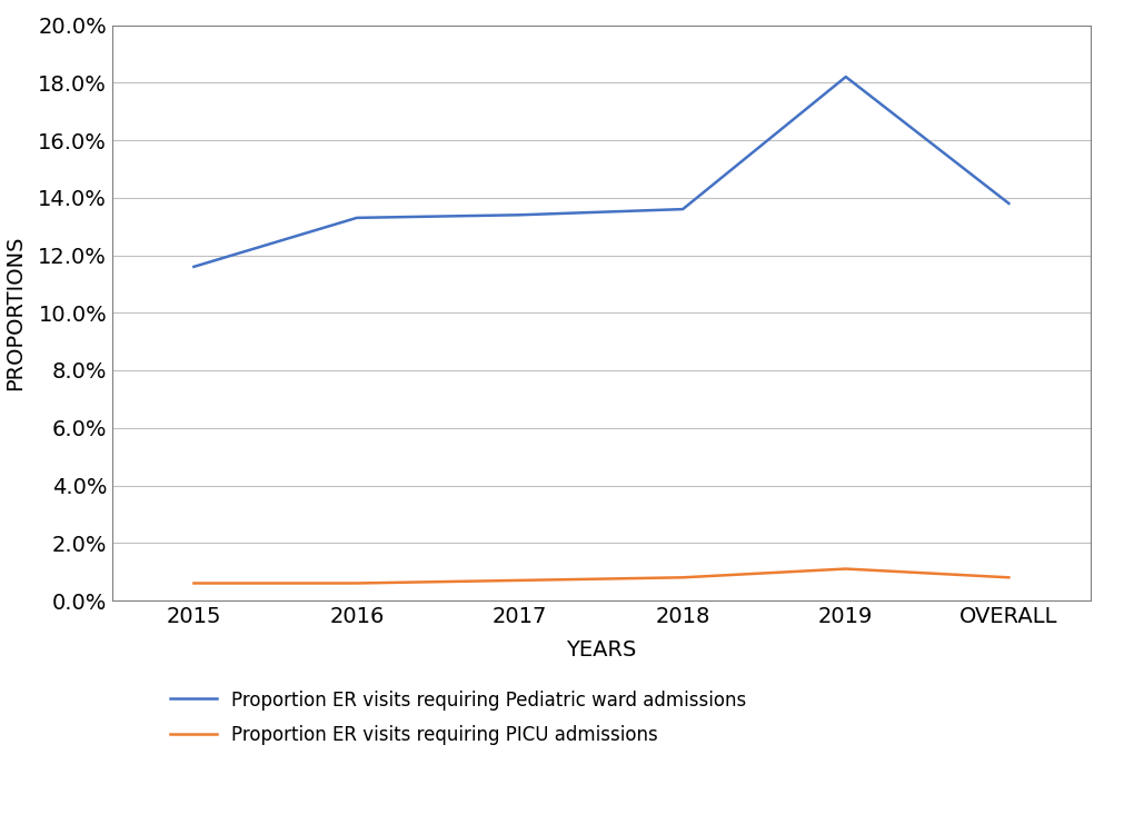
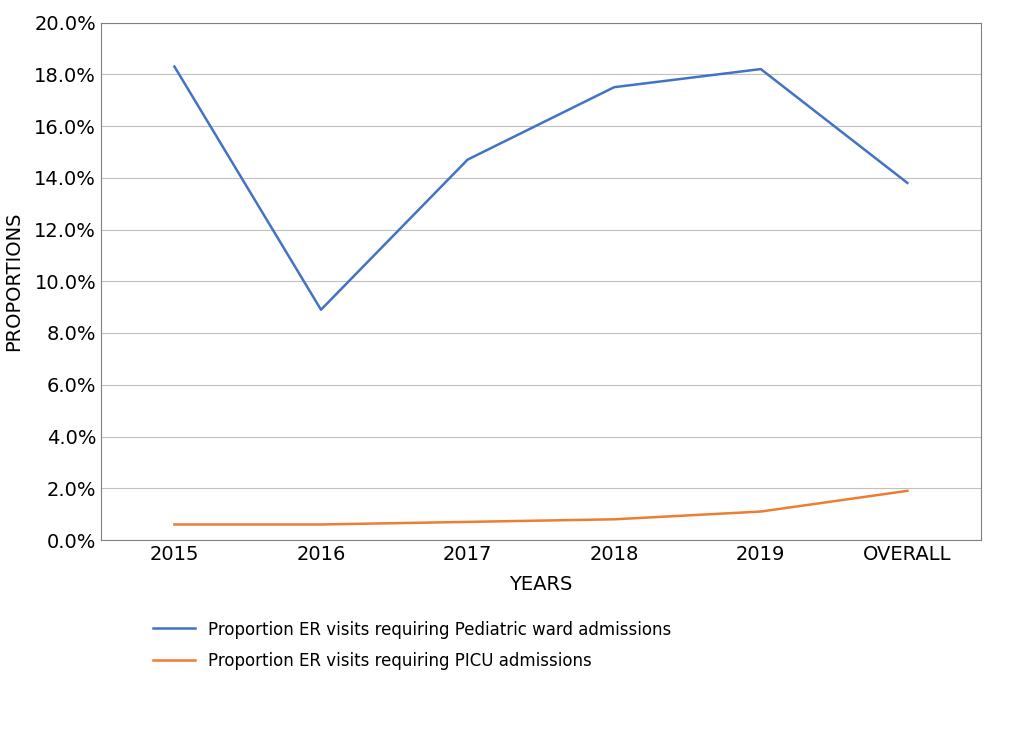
Proportion ER visits requiring Pediatric ward admissions/2015: 11.6% -> 18.3%
Proportion ER visits requiring Pediatric ward admissions/2016: 13.3% -> 8.9%
Proportion ER visits requiring Pediatric ward admissions/2017: 13.4% -> 14.7%
Proportion ER visits requiring Pediatric ward admissions/2018: 13.6% -> 17.5%
Proportion ER visits requiring PICU admissions/OVERALL: 0.8% -> 1.9%
